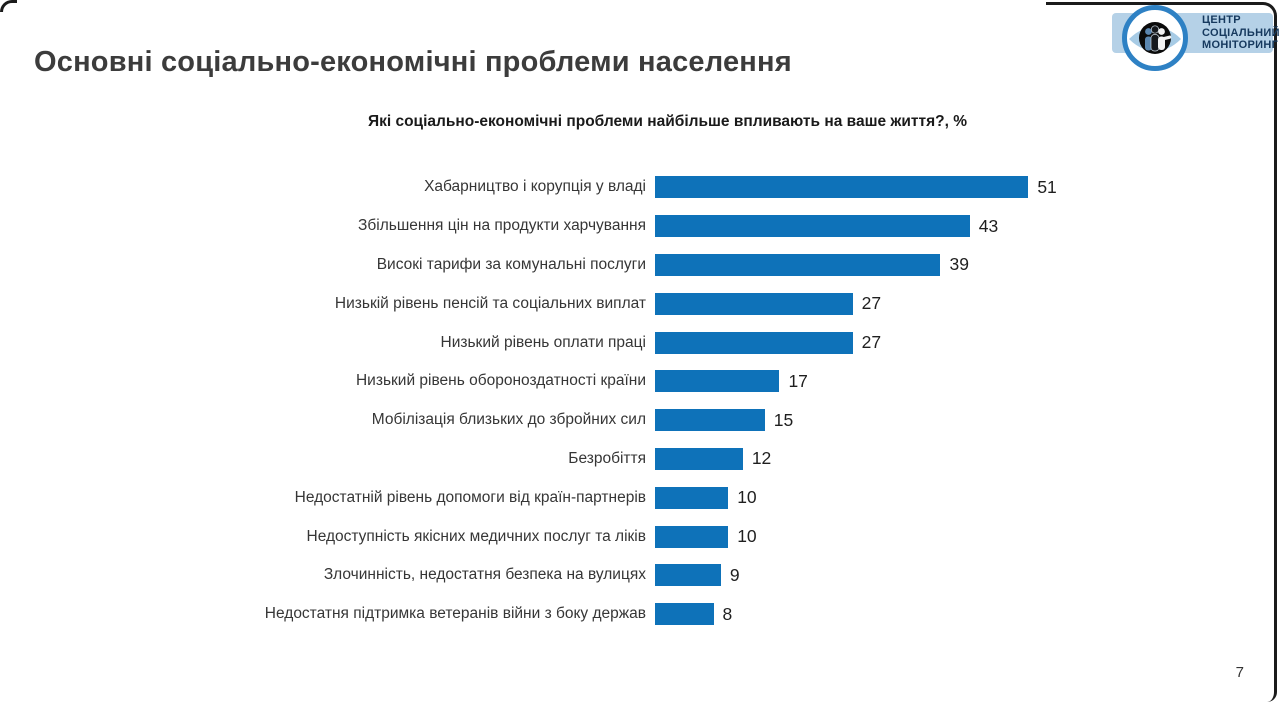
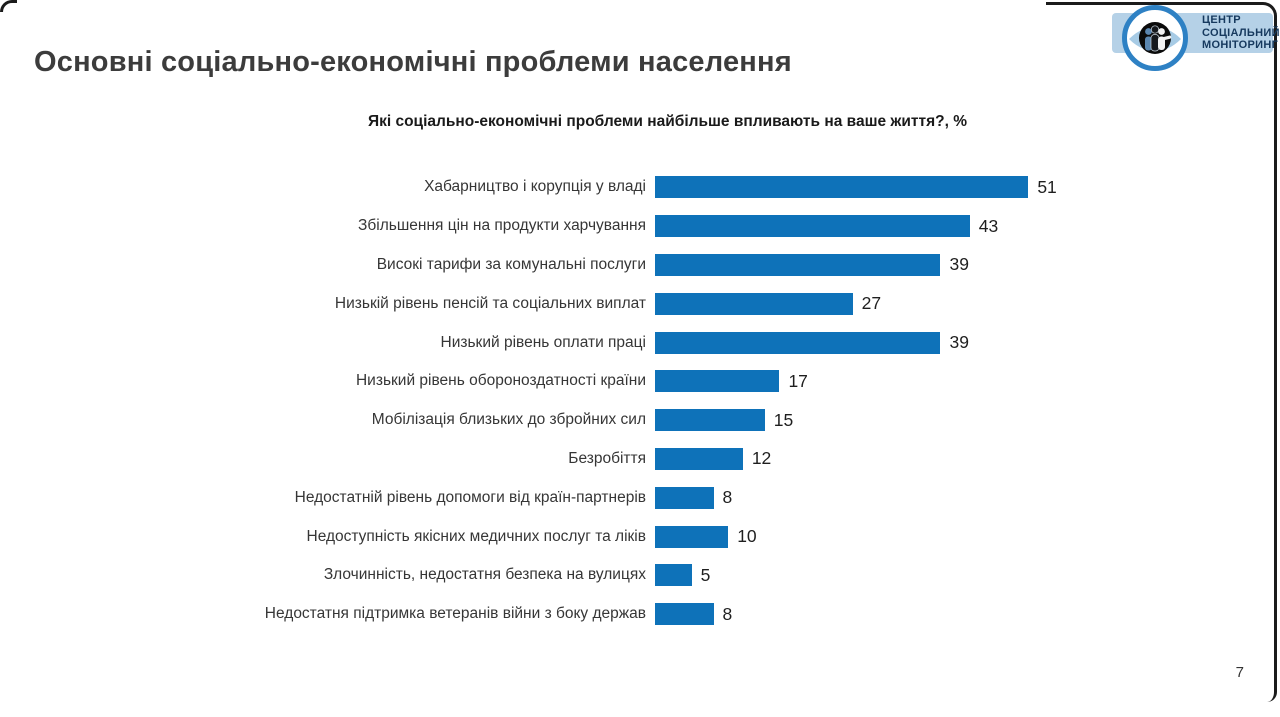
Низький рівень оплати праці: 27 -> 39
Недостатній рівень допомоги від країн-партнерів: 10 -> 8
Злочинність, недостатня безпека на вулицях: 9 -> 5
